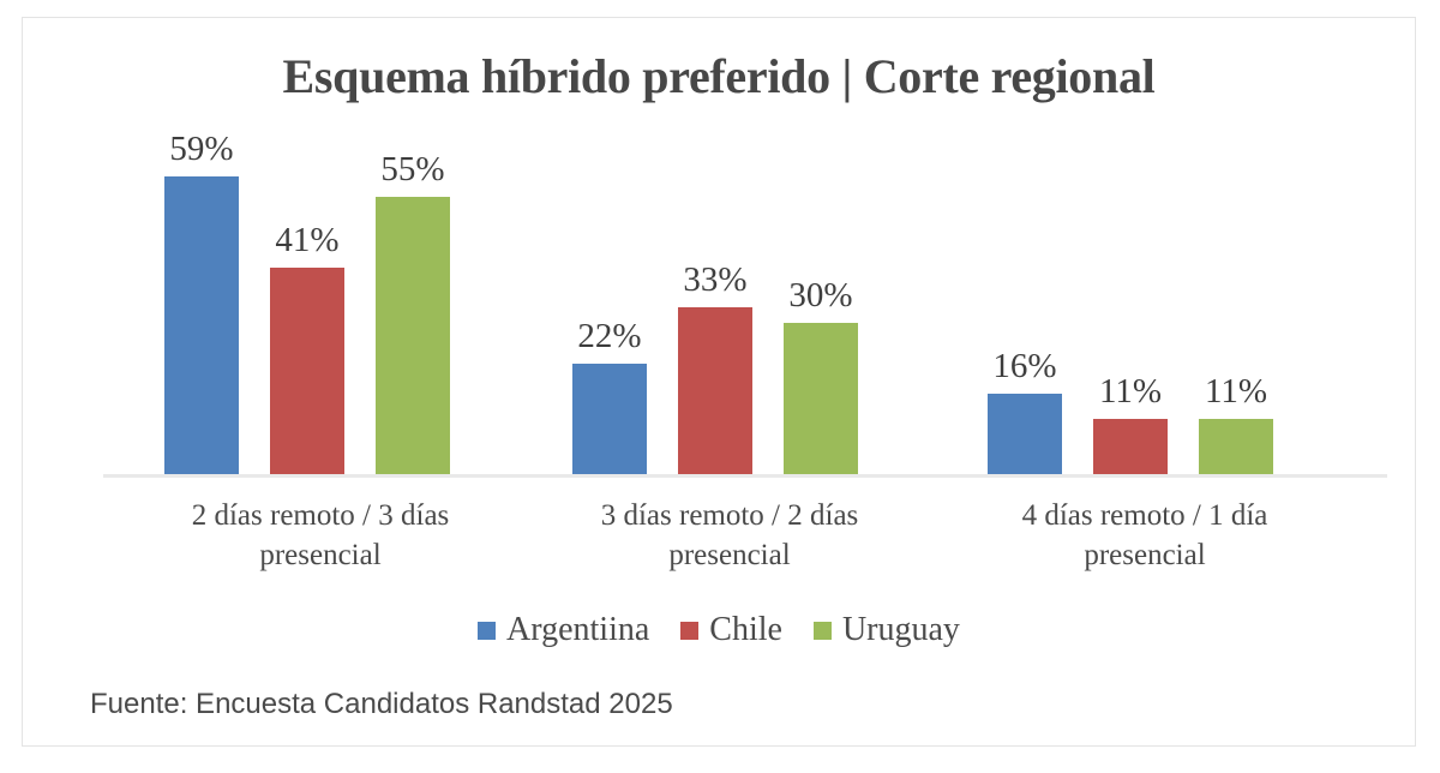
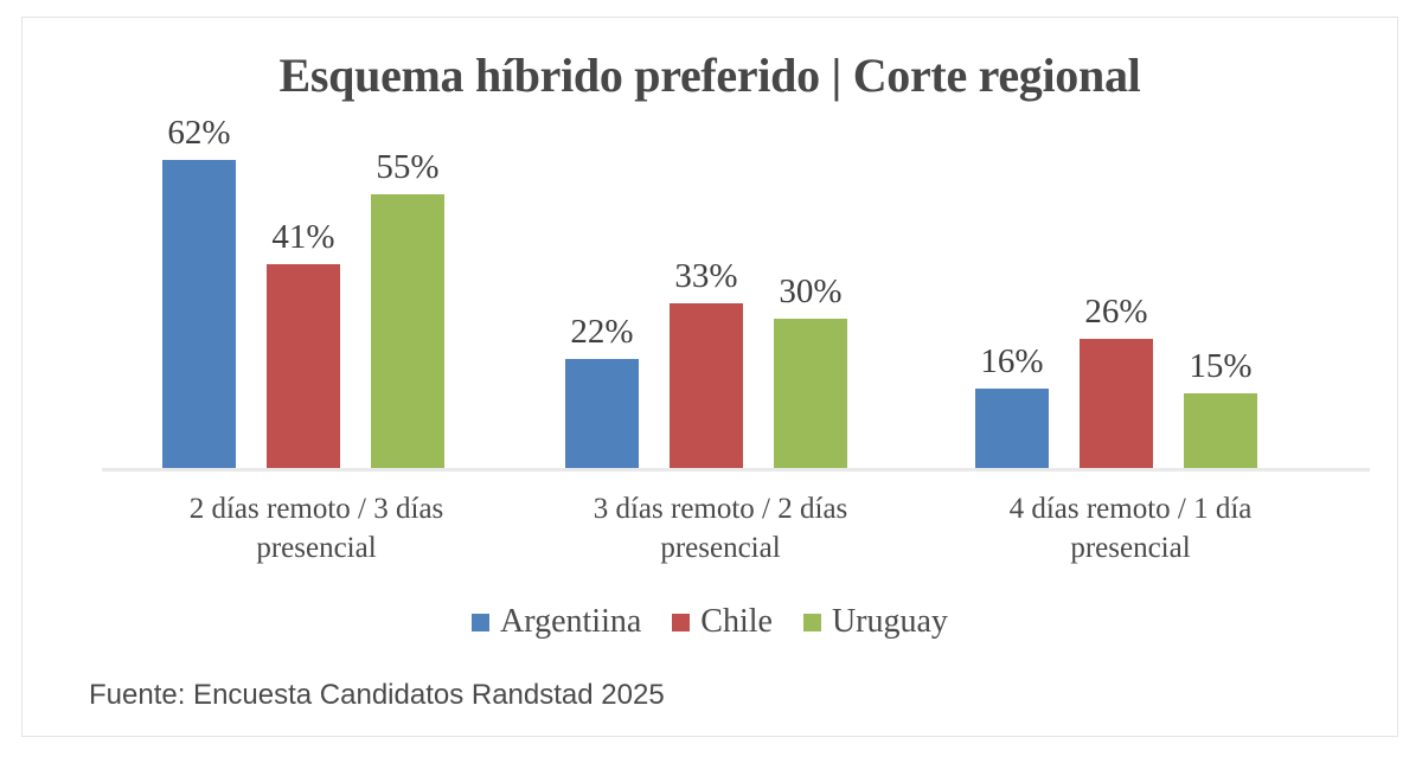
Argentiina/2 días remoto / 3 días presencial: 59% -> 62%
Chile/4 días remoto / 1 día presencial: 11% -> 26%
Uruguay/4 días remoto / 1 día presencial: 11% -> 15%
